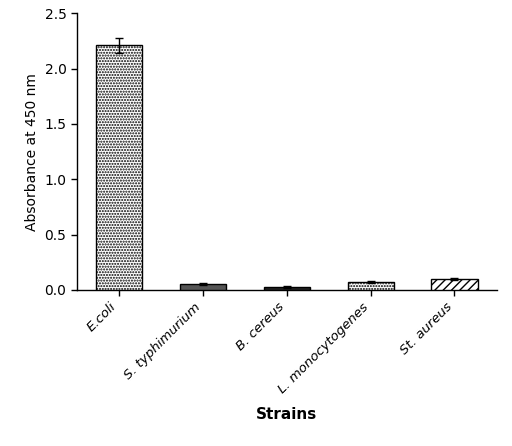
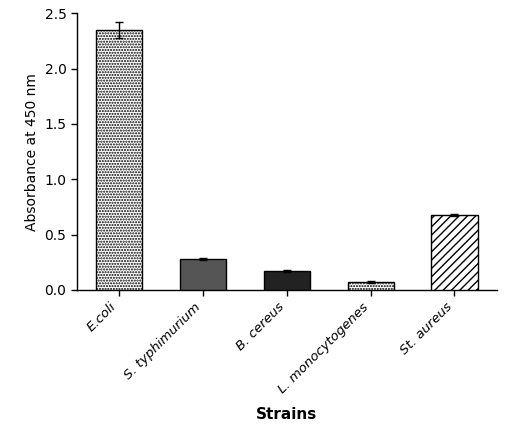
E.coli: 2.21 -> 2.35
S. typhimurium: 0.06 -> 0.28
B. cereus: 0.03 -> 0.17
St. aureus: 0.10 -> 0.68
